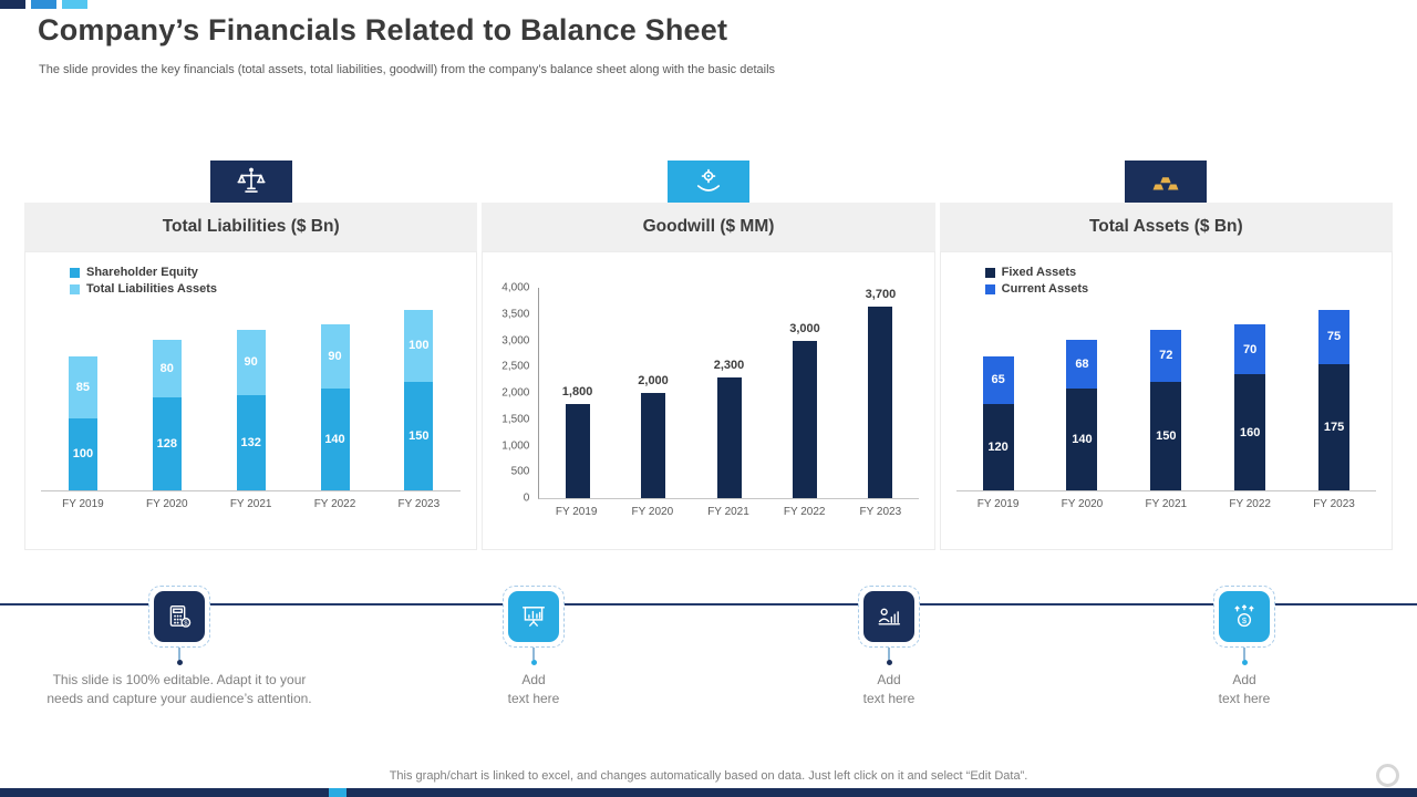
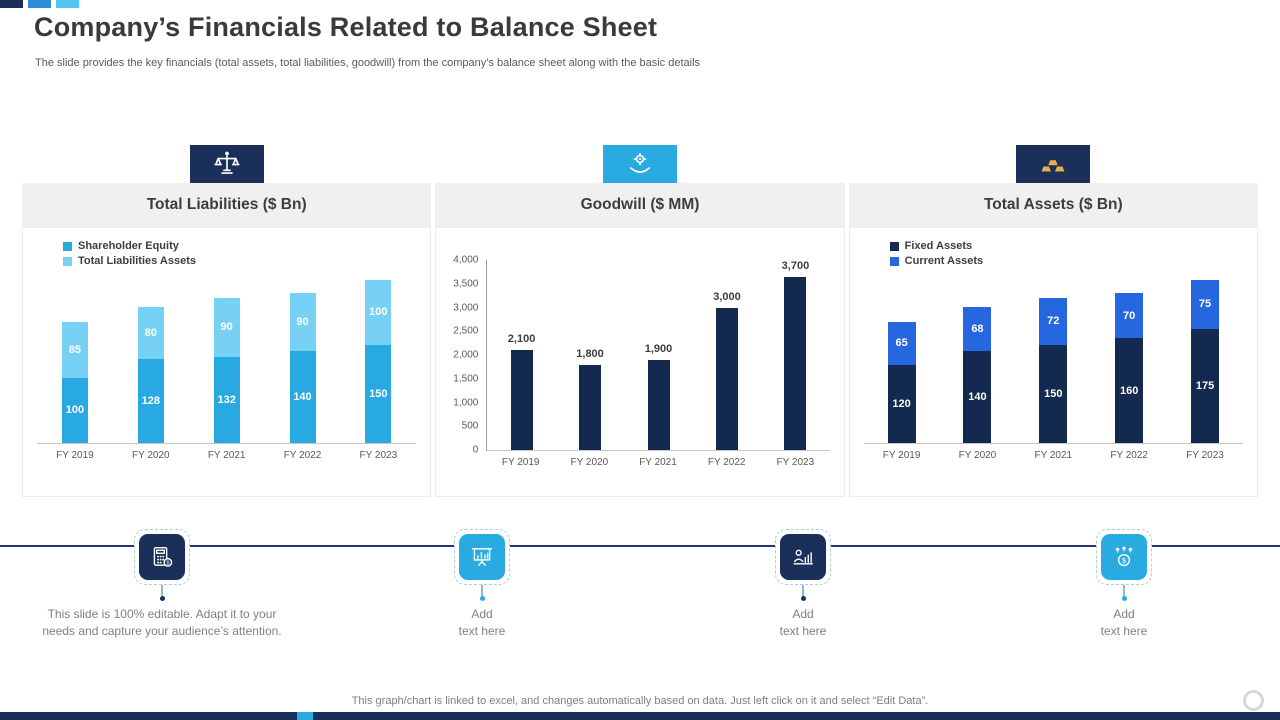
Goodwill ($ MM)/FY 2019: 1,800 -> 2,100
Goodwill ($ MM)/FY 2020: 2,000 -> 1,800
Goodwill ($ MM)/FY 2021: 2,300 -> 1,900
